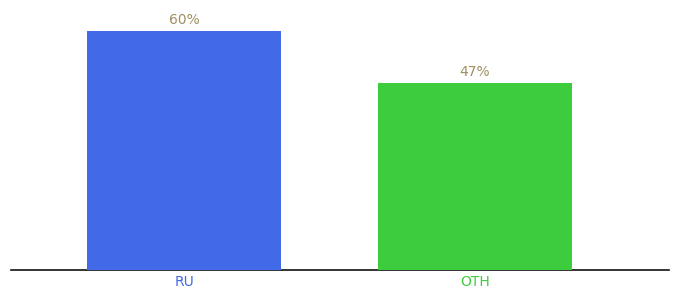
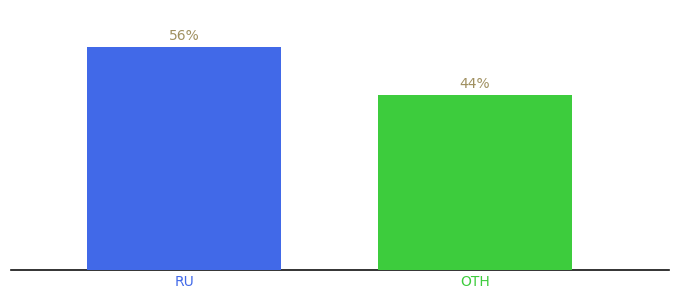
RU: 60% -> 56%
OTH: 47% -> 44%
